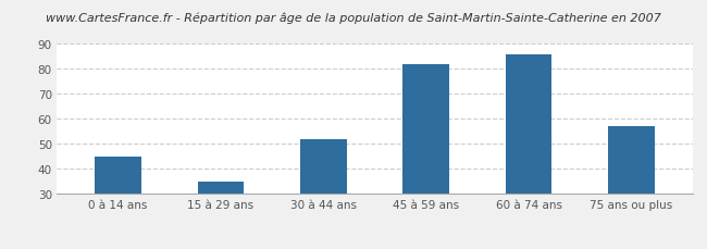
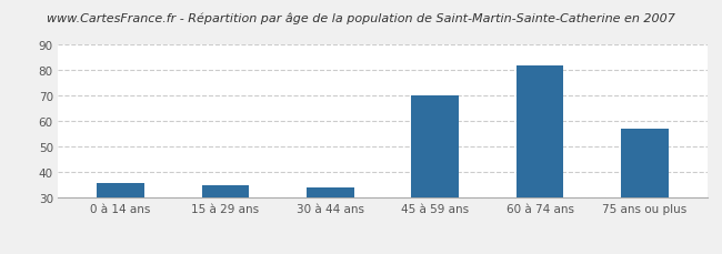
0 à 14 ans: 45 -> 36
30 à 44 ans: 52 -> 34
45 à 59 ans: 82 -> 70
60 à 74 ans: 86 -> 82
